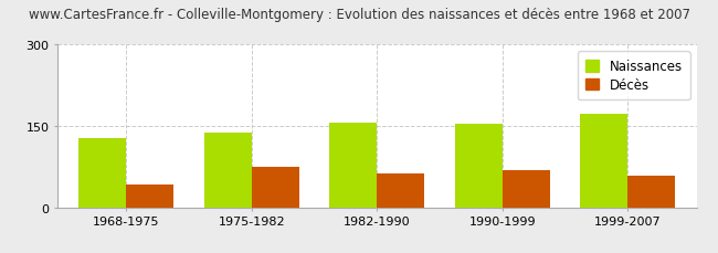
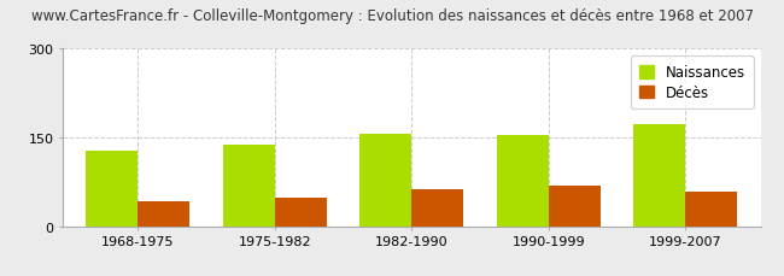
Décès/1975-1982: 75 -> 48
